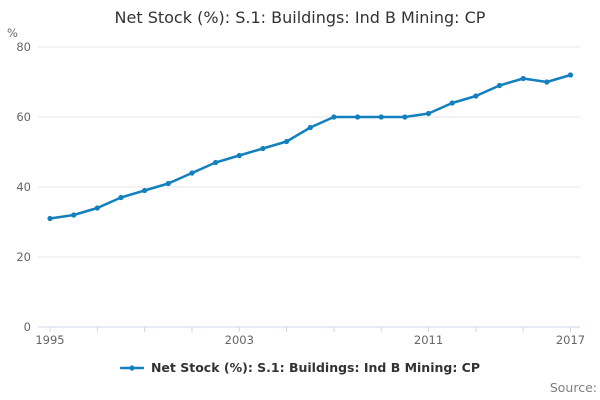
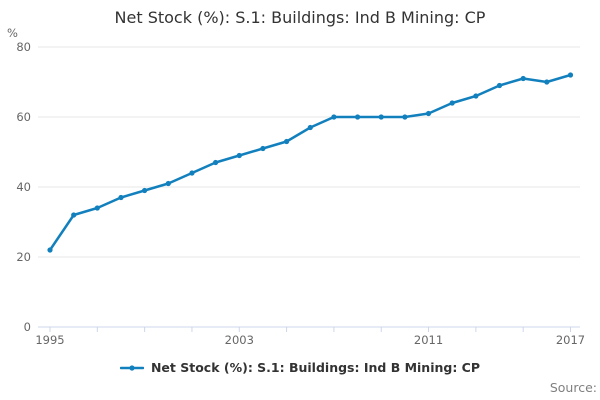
1995: 31 -> 22
